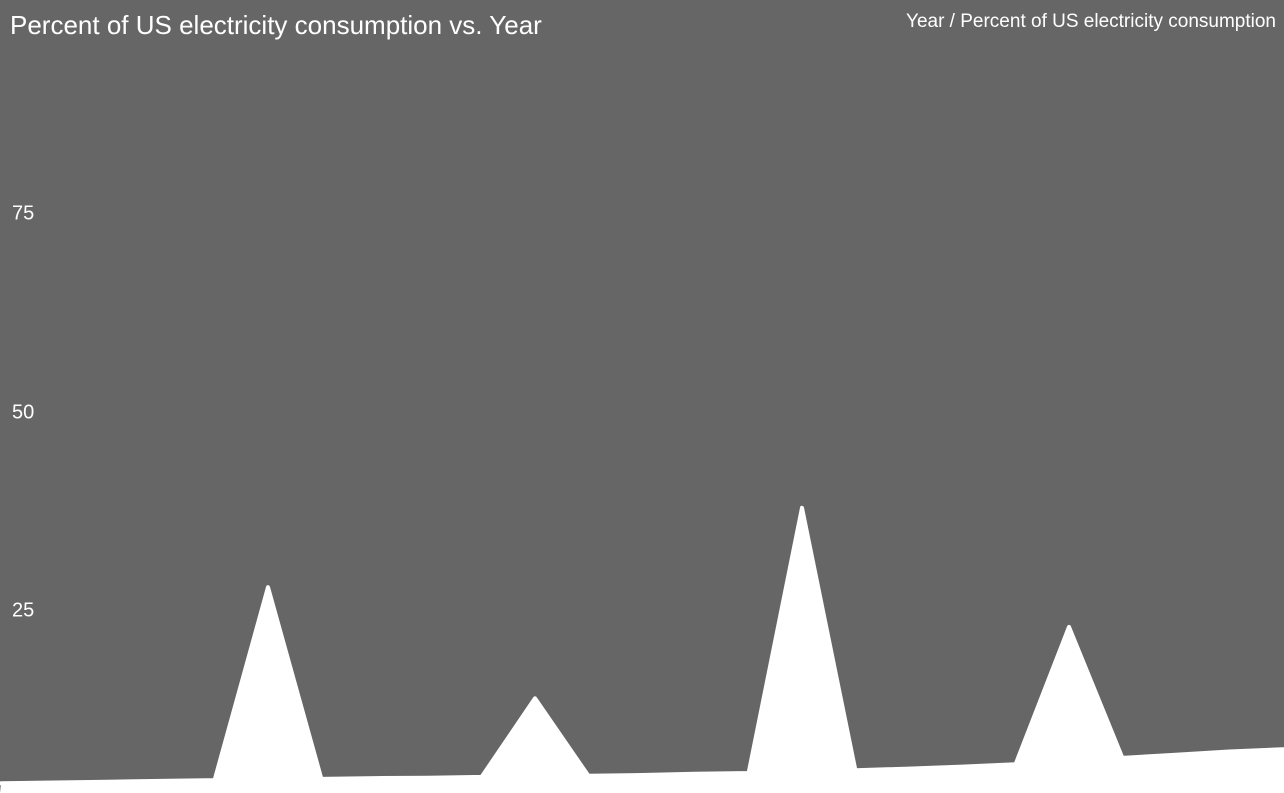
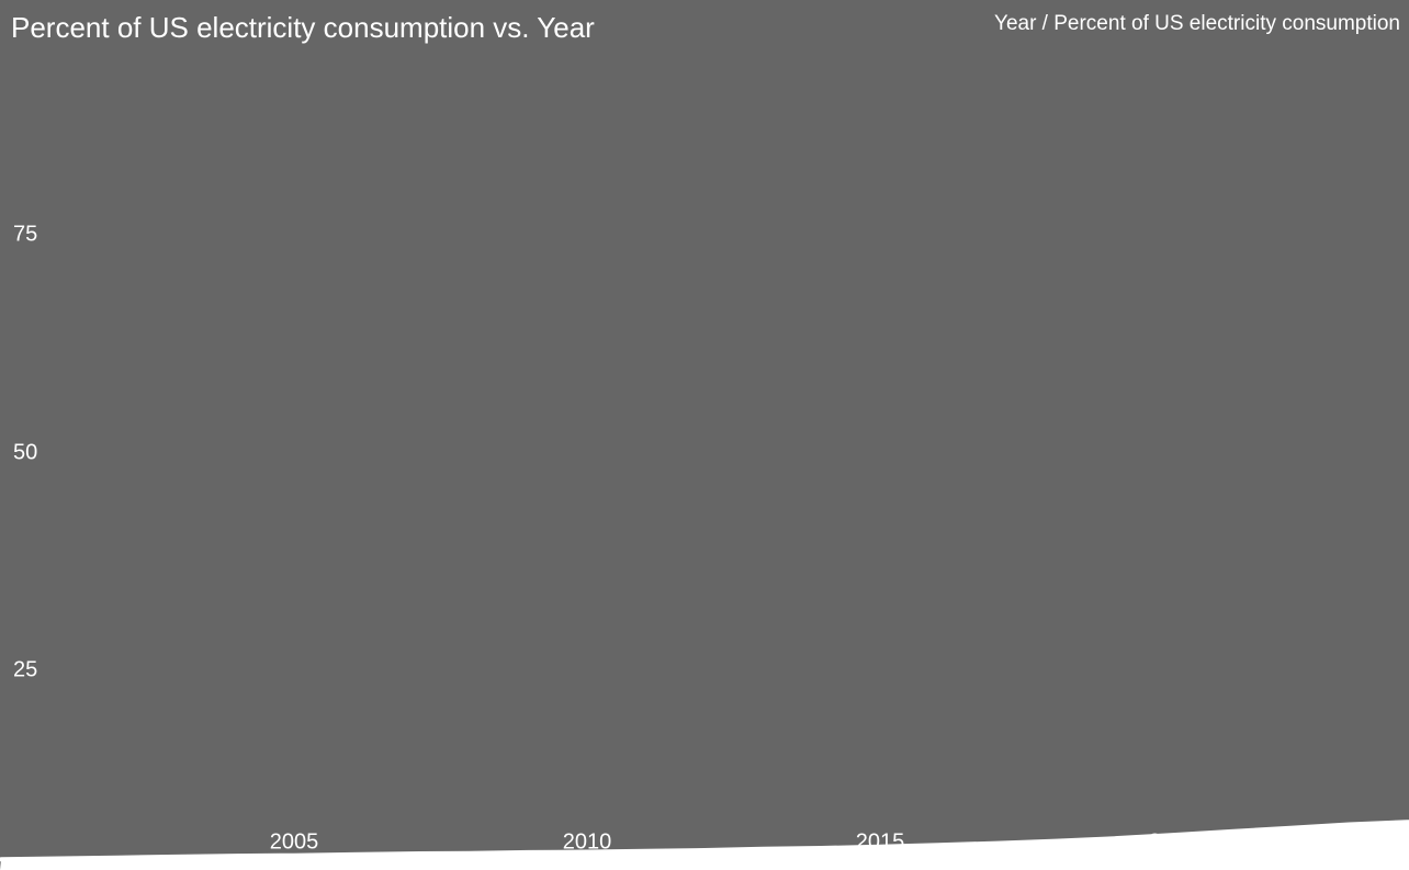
2005: 28 -> 4
2010: 14 -> 4
2015: 38 -> 5
2020: 23 -> 6
